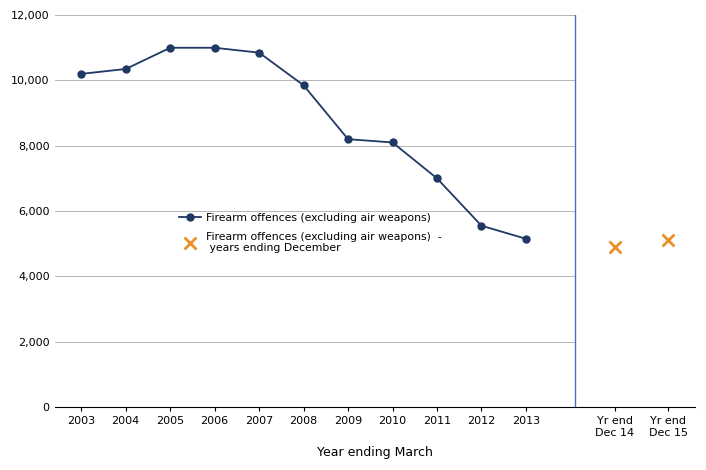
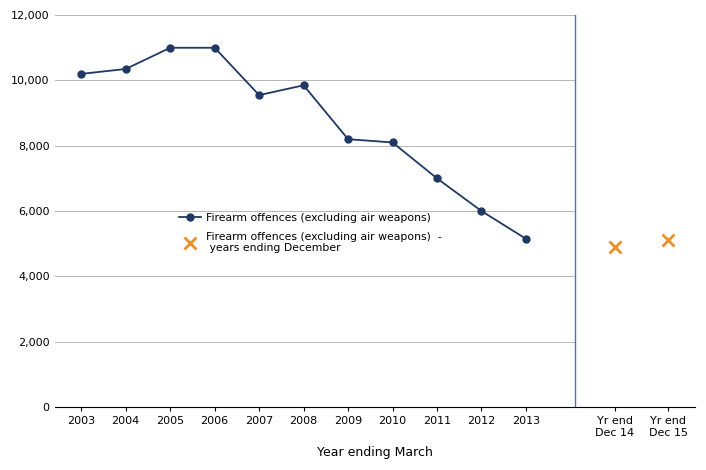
2007: 10,850 -> 9,550
2012: 5,550 -> 6,000
